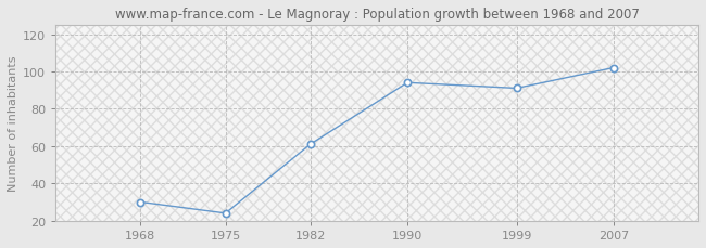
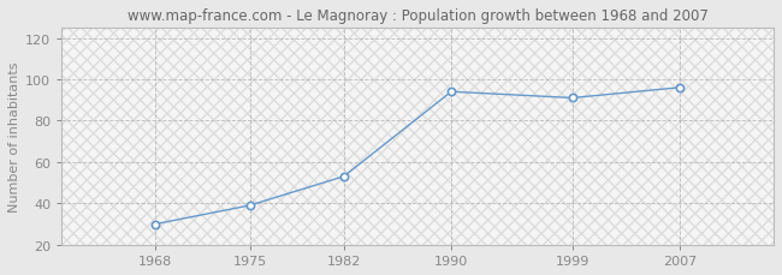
1975: 24 -> 39
1982: 61 -> 53
2007: 102 -> 96
